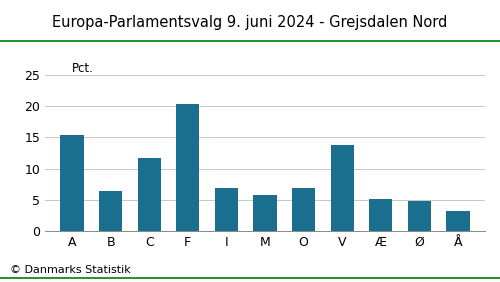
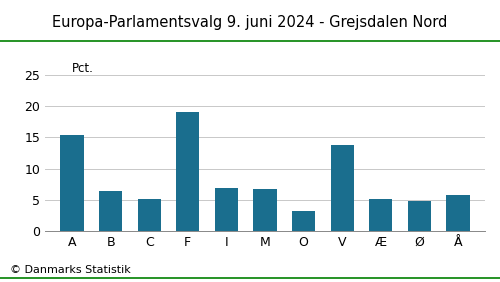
C: 11.7 -> 5.2
F: 20.3 -> 19.0
M: 5.8 -> 6.8
O: 6.9 -> 3.2
Å: 3.2 -> 5.8
